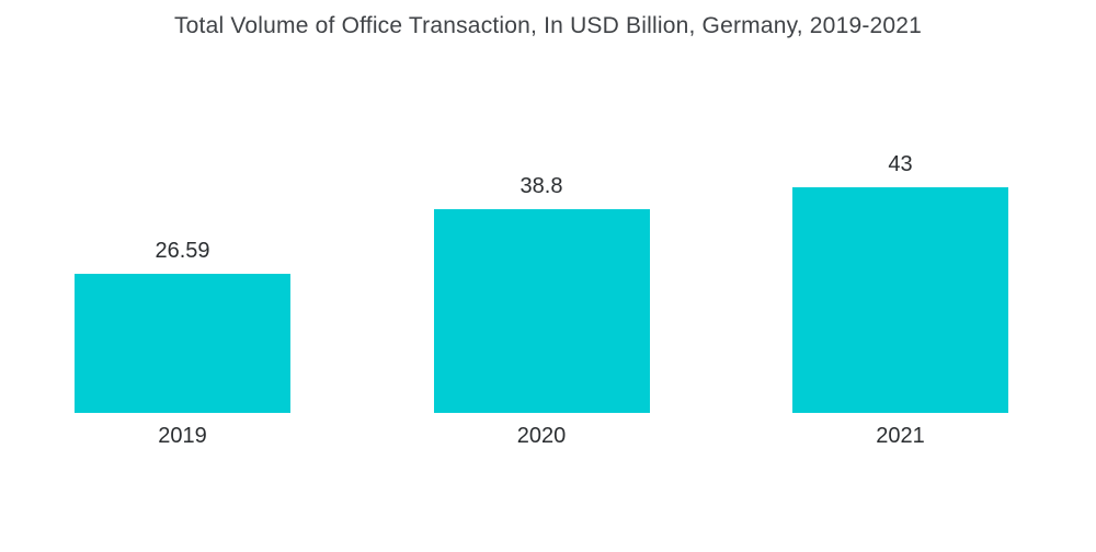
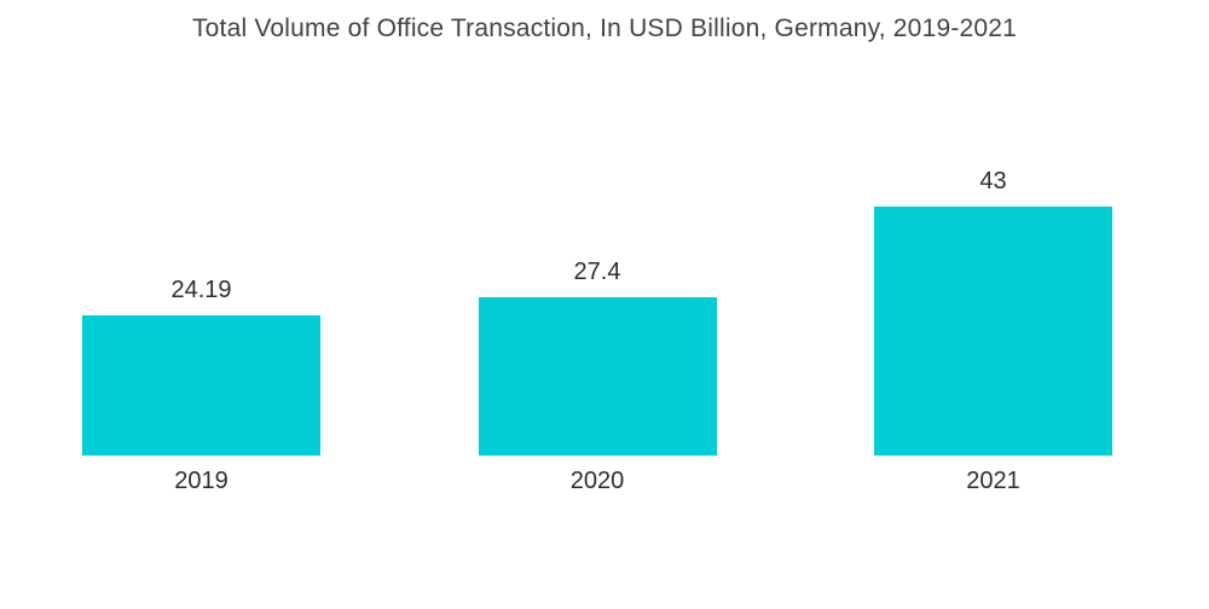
2019: 26.59 -> 24.19
2020: 38.8 -> 27.4
